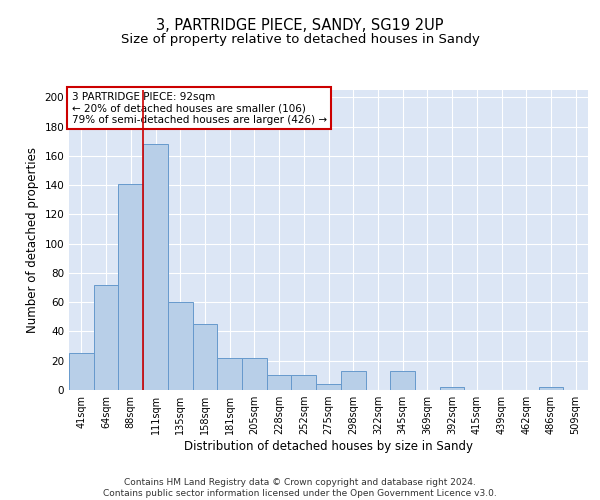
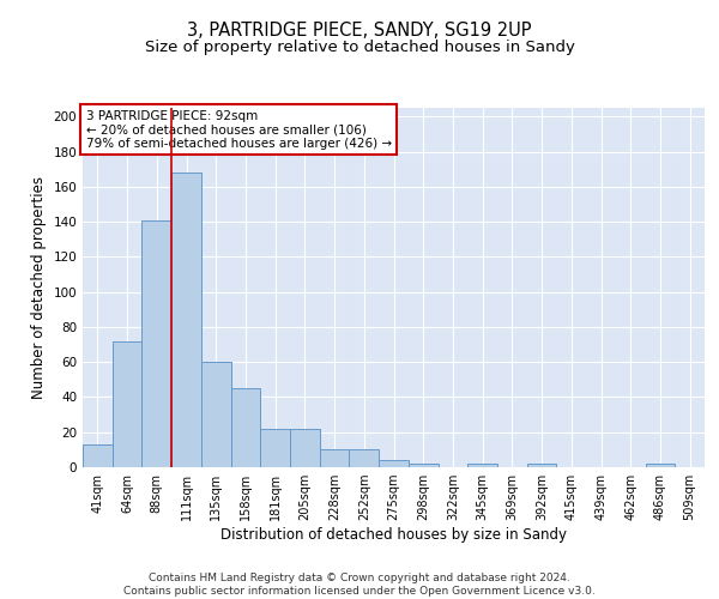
41sqm: 25 -> 13
298sqm: 13 -> 2
345sqm: 13 -> 2
